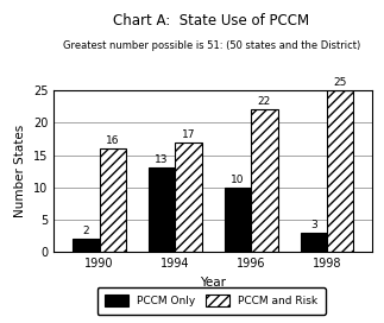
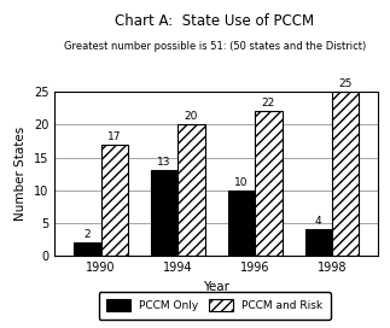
PCCM and Risk/1990: 16 -> 17
PCCM and Risk/1994: 17 -> 20
PCCM Only/1998: 3 -> 4
